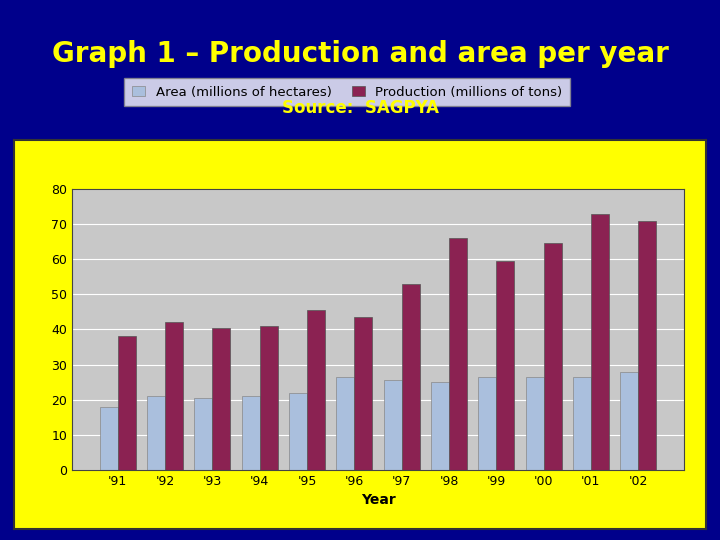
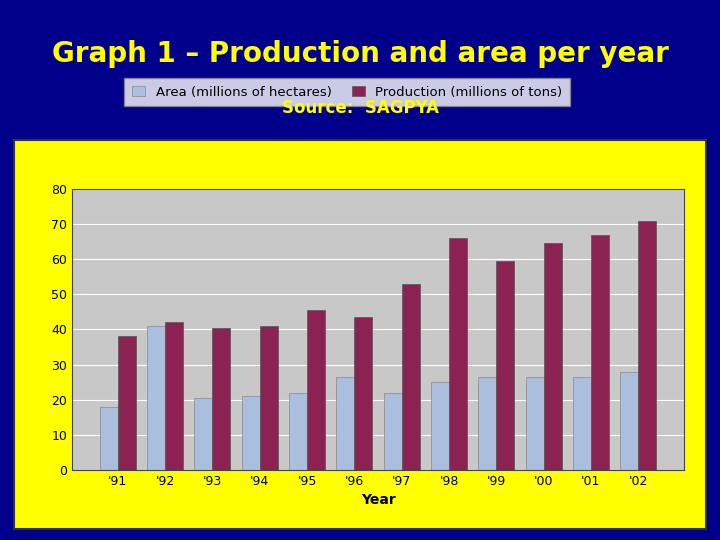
Area (millions of hectares)/'92: 21.0 -> 41.0
Area (millions of hectares)/'97: 25.5 -> 22.0
Production (millions of tons)/'01: 73.0 -> 67.0
